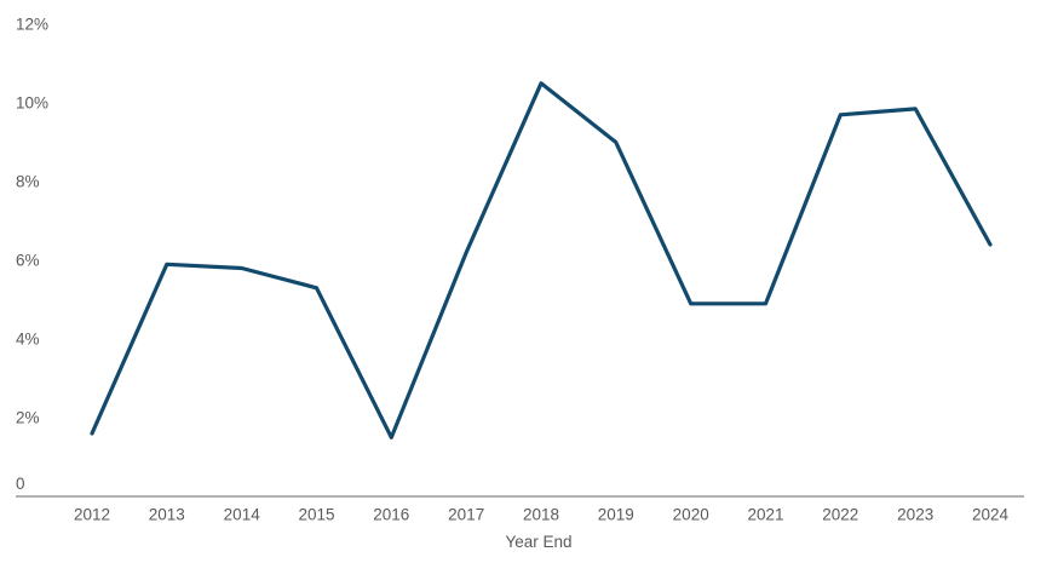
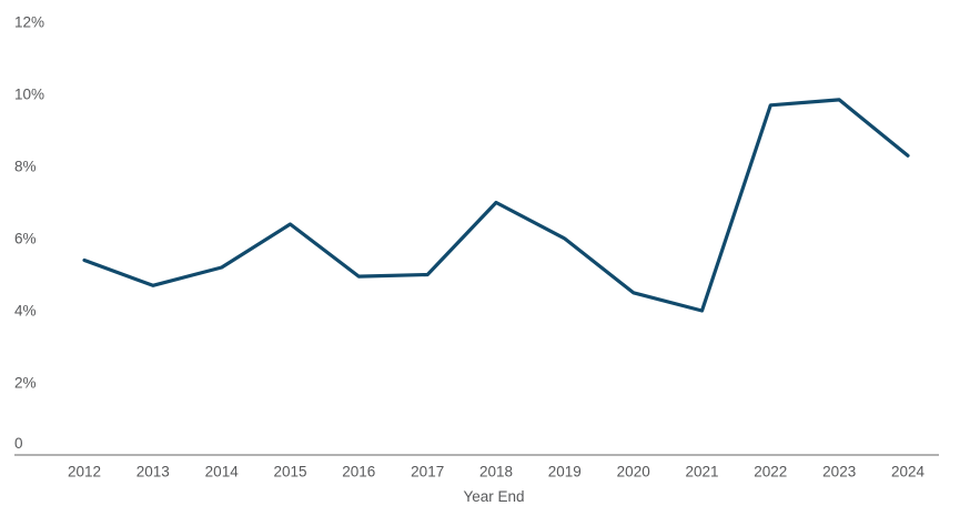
2012: 1.6% -> 5.4%
2013: 5.9% -> 4.7%
2014: 5.8% -> 5.2%
2015: 5.3% -> 6.4%
2016: 1.5% -> 5.0%
2017: 6.2% -> 5.0%
2018: 10.5% -> 7.0%
2019: 9.0% -> 6.0%
2020: 4.9% -> 4.5%
2021: 4.9% -> 4.0%
2024: 6.4% -> 8.3%
